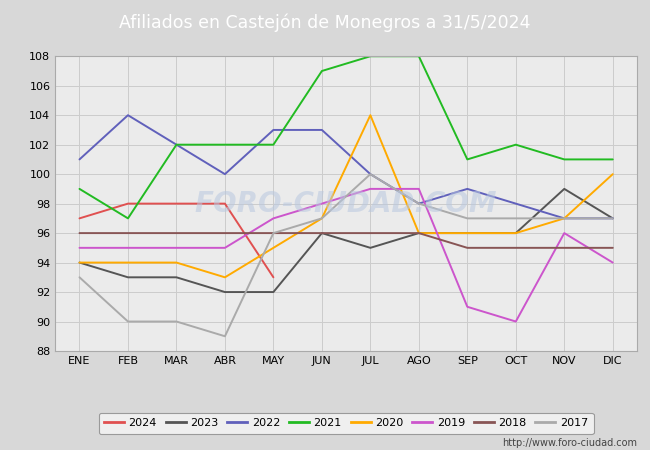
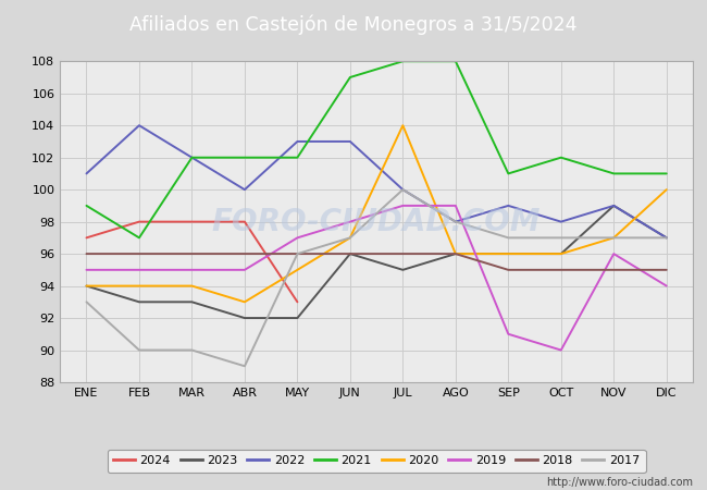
2022/NOV: 97 -> 99
